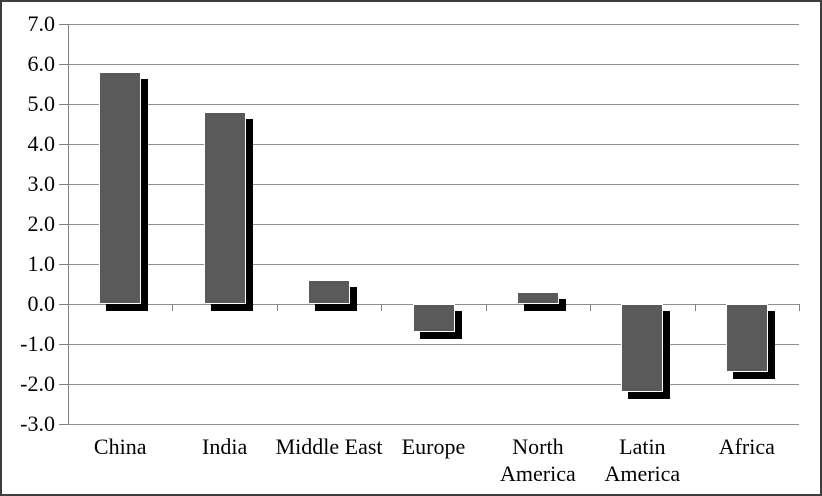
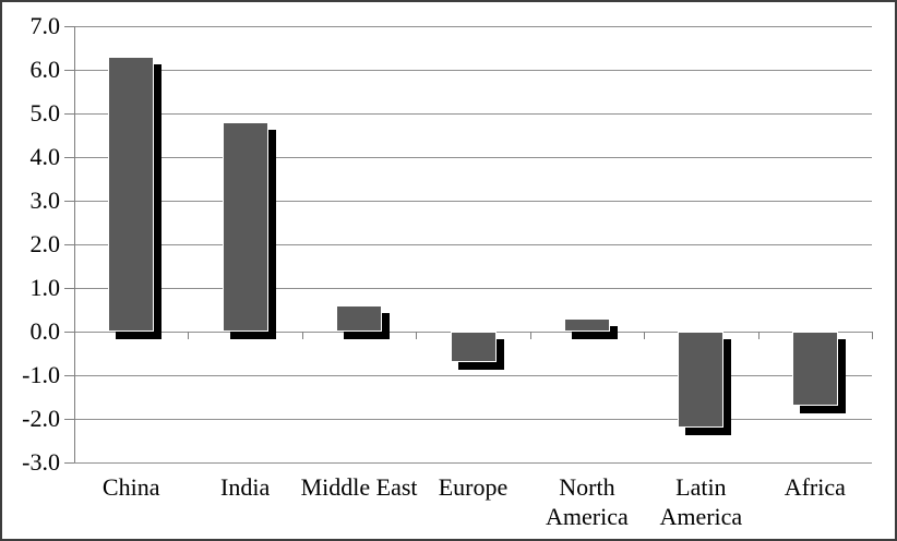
China: 5.8 -> 6.3
